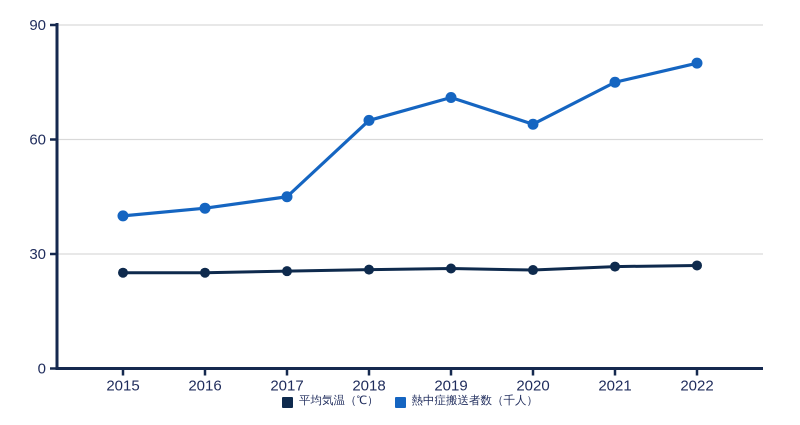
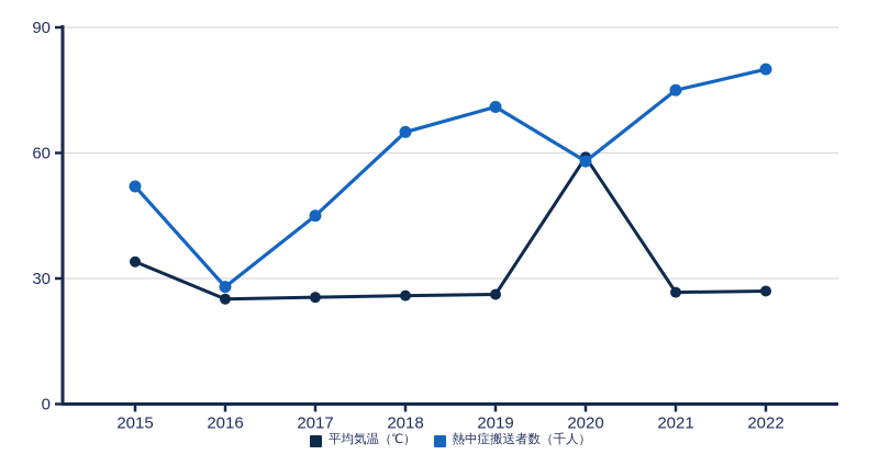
平均気温（℃）/2015: 25 -> 34
熱中症搬送者数（千人）/2015: 40 -> 52
熱中症搬送者数（千人）/2016: 42 -> 28
平均気温（℃）/2020: 26 -> 59
熱中症搬送者数（千人）/2020: 64 -> 58
